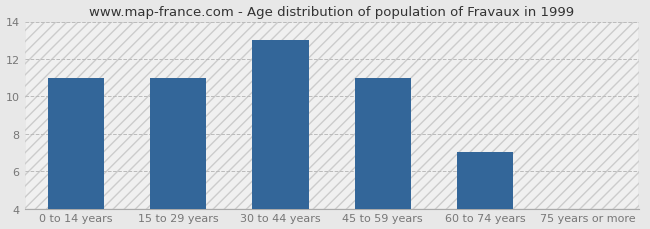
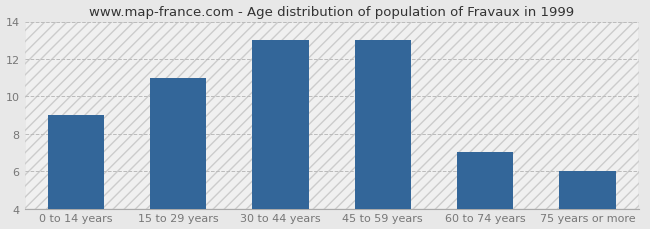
0 to 14 years: 11 -> 9
45 to 59 years: 11 -> 13
75 years or more: 4 -> 6
